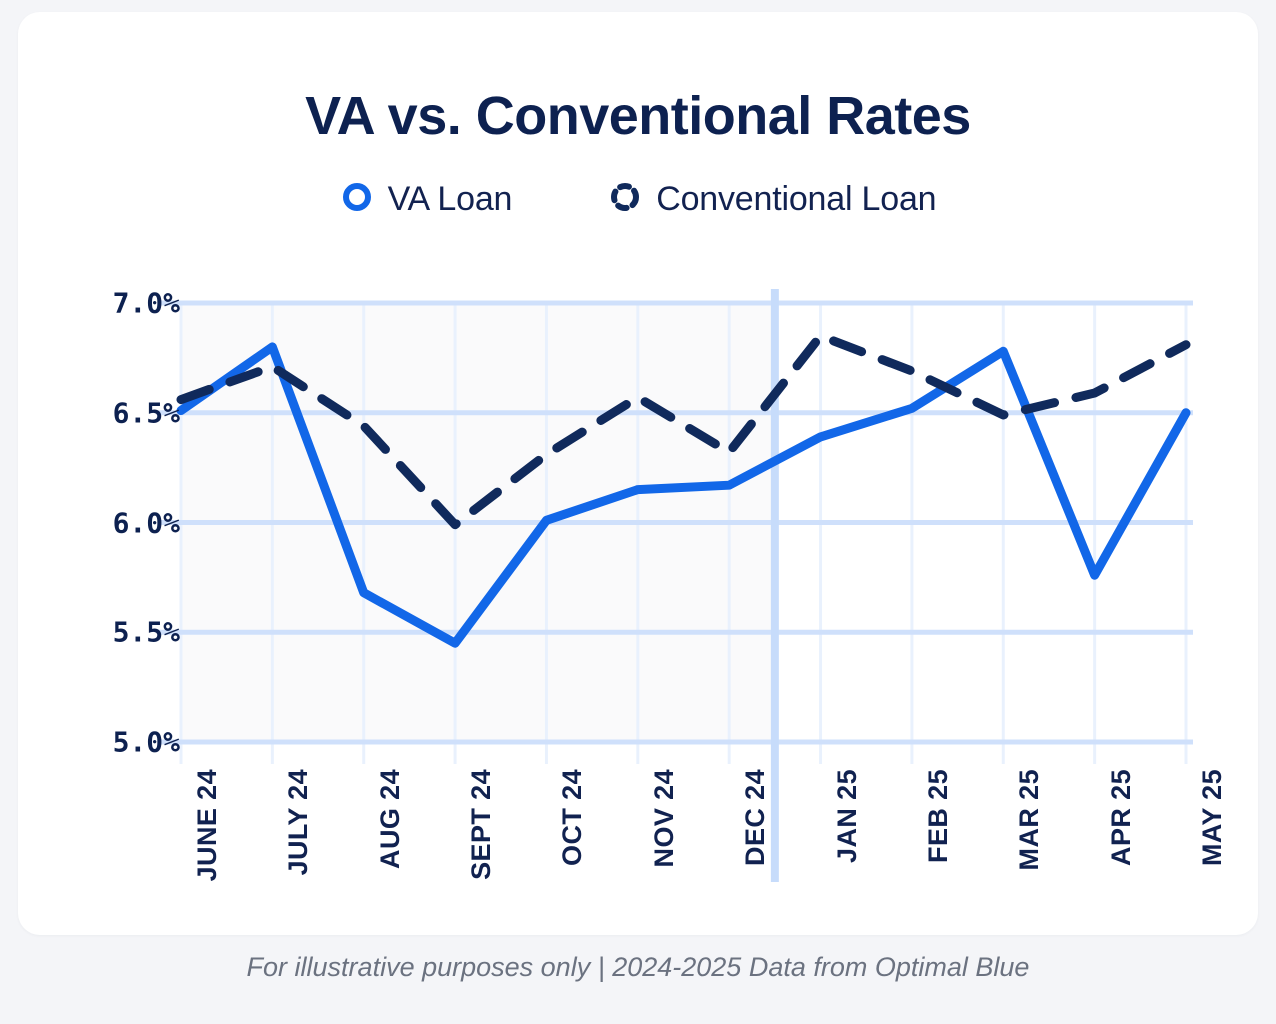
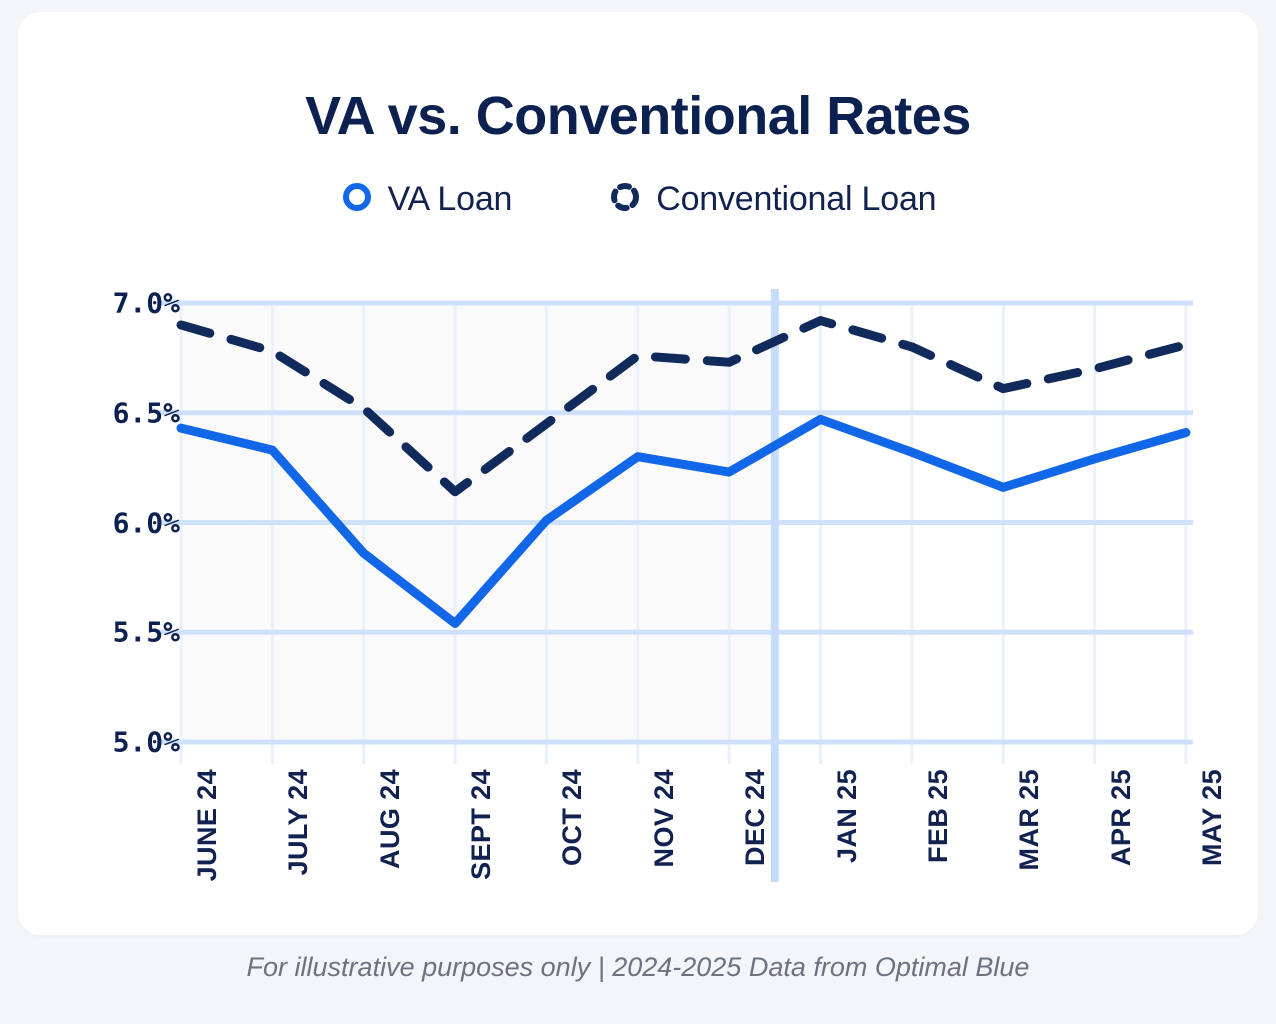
VA Loan/JUNE 24: 6.51% -> 6.43%
Conventional Loan/JUNE 24: 6.56% -> 6.90%
VA Loan/JULY 24: 6.80% -> 6.33%
Conventional Loan/JULY 24: 6.71% -> 6.78%
VA Loan/AUG 24: 5.68% -> 5.86%
Conventional Loan/AUG 24: 6.44% -> 6.52%
VA Loan/SEPT 24: 5.45% -> 5.54%
Conventional Loan/SEPT 24: 5.99% -> 6.14%
Conventional Loan/OCT 24: 6.31% -> 6.45%
VA Loan/NOV 24: 6.15% -> 6.30%
Conventional Loan/NOV 24: 6.57% -> 6.76%
VA Loan/DEC 24: 6.17% -> 6.23%
Conventional Loan/DEC 24: 6.32% -> 6.73%
VA Loan/JAN 25: 6.39% -> 6.47%
Conventional Loan/JAN 25: 6.85% -> 6.92%
VA Loan/FEB 25: 6.52% -> 6.32%
Conventional Loan/FEB 25: 6.69% -> 6.80%
VA Loan/MAR 25: 6.78% -> 6.16%
Conventional Loan/MAR 25: 6.49% -> 6.61%
VA Loan/APR 25: 5.76% -> 6.29%
Conventional Loan/APR 25: 6.59% -> 6.70%
VA Loan/MAY 25: 6.50% -> 6.41%
